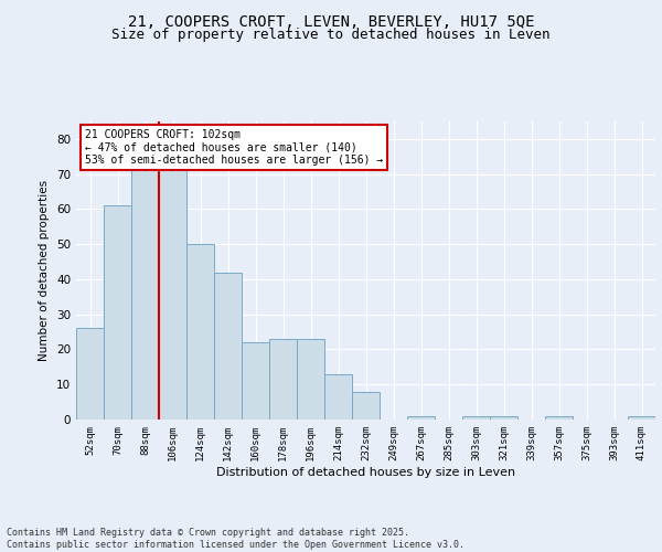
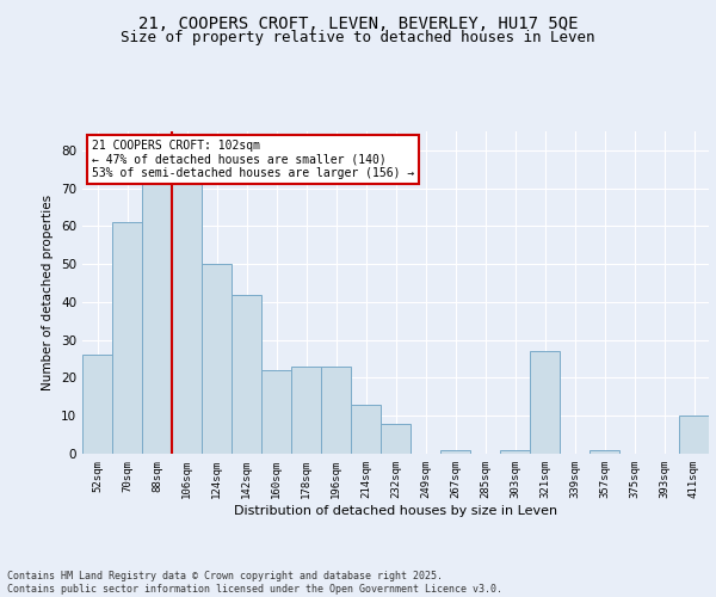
321sqm: 1 -> 27
411sqm: 1 -> 10
